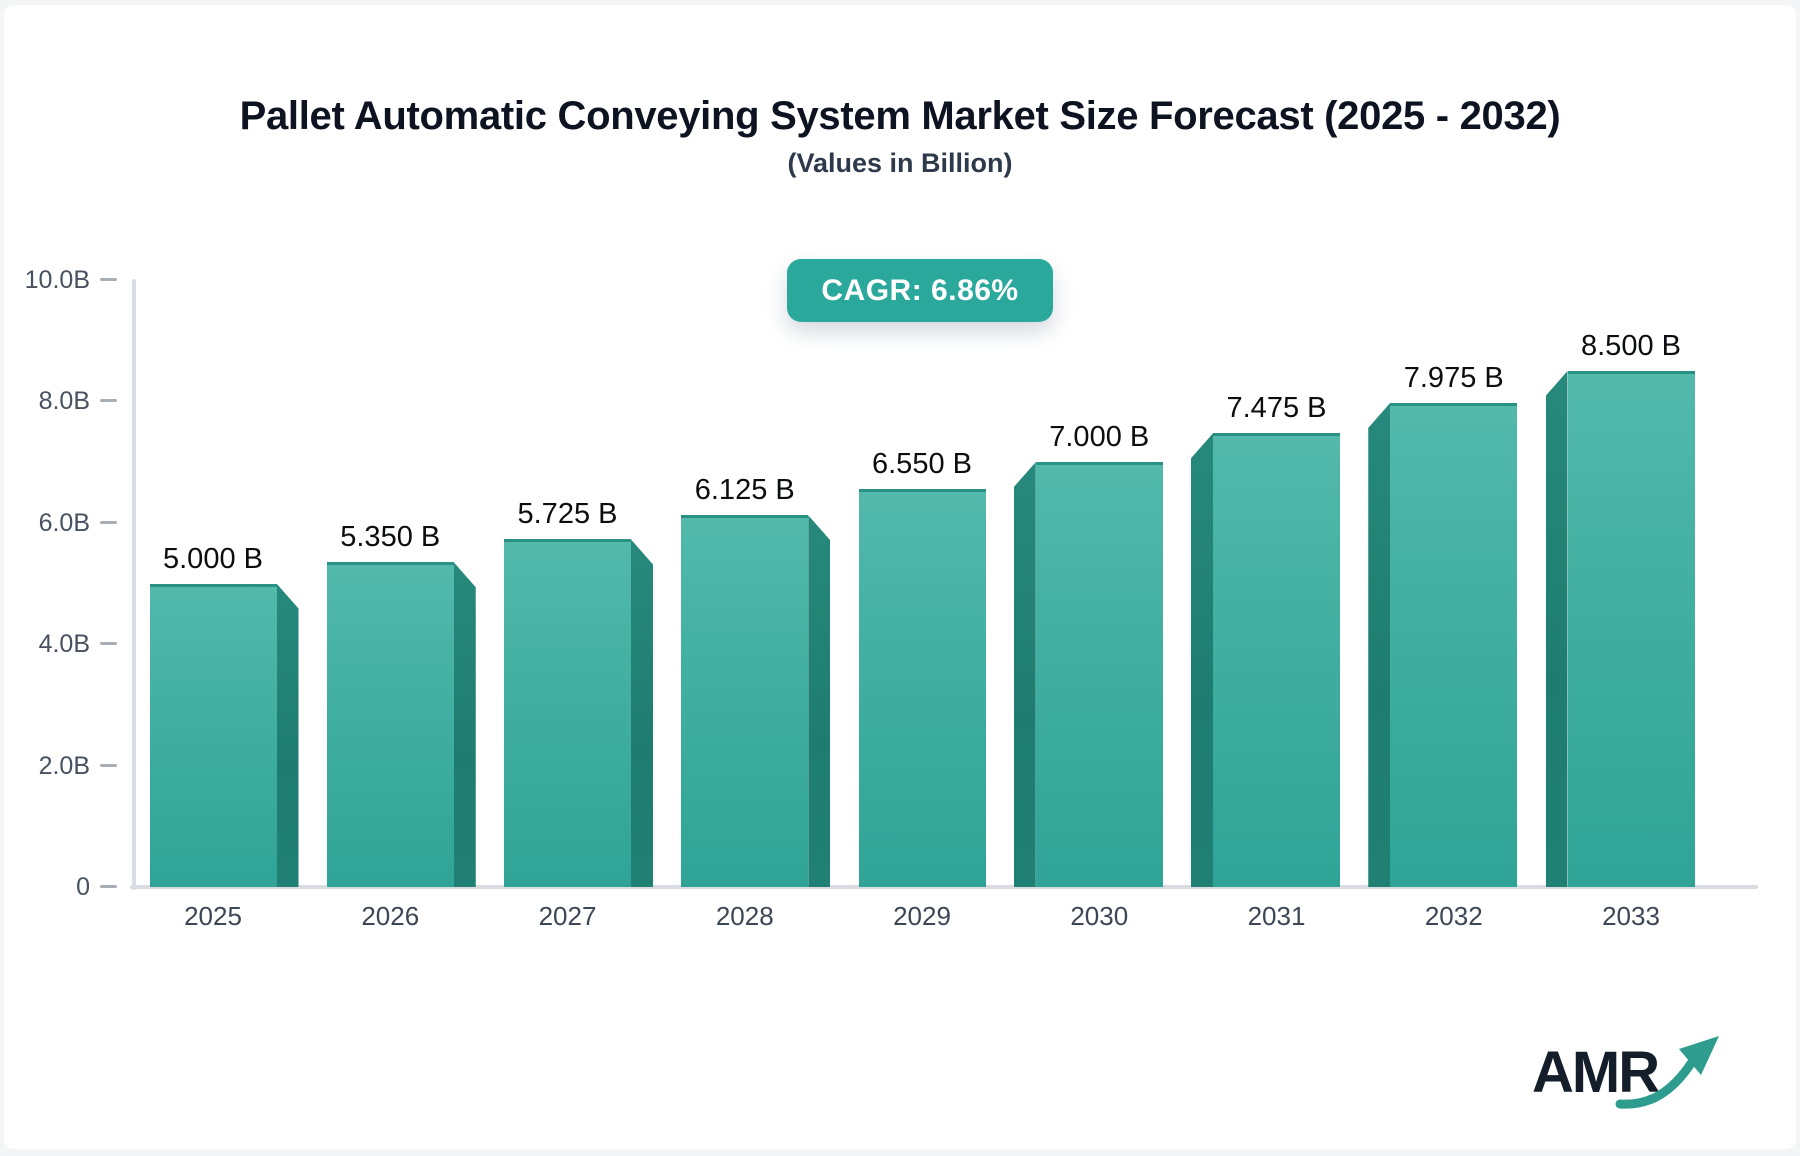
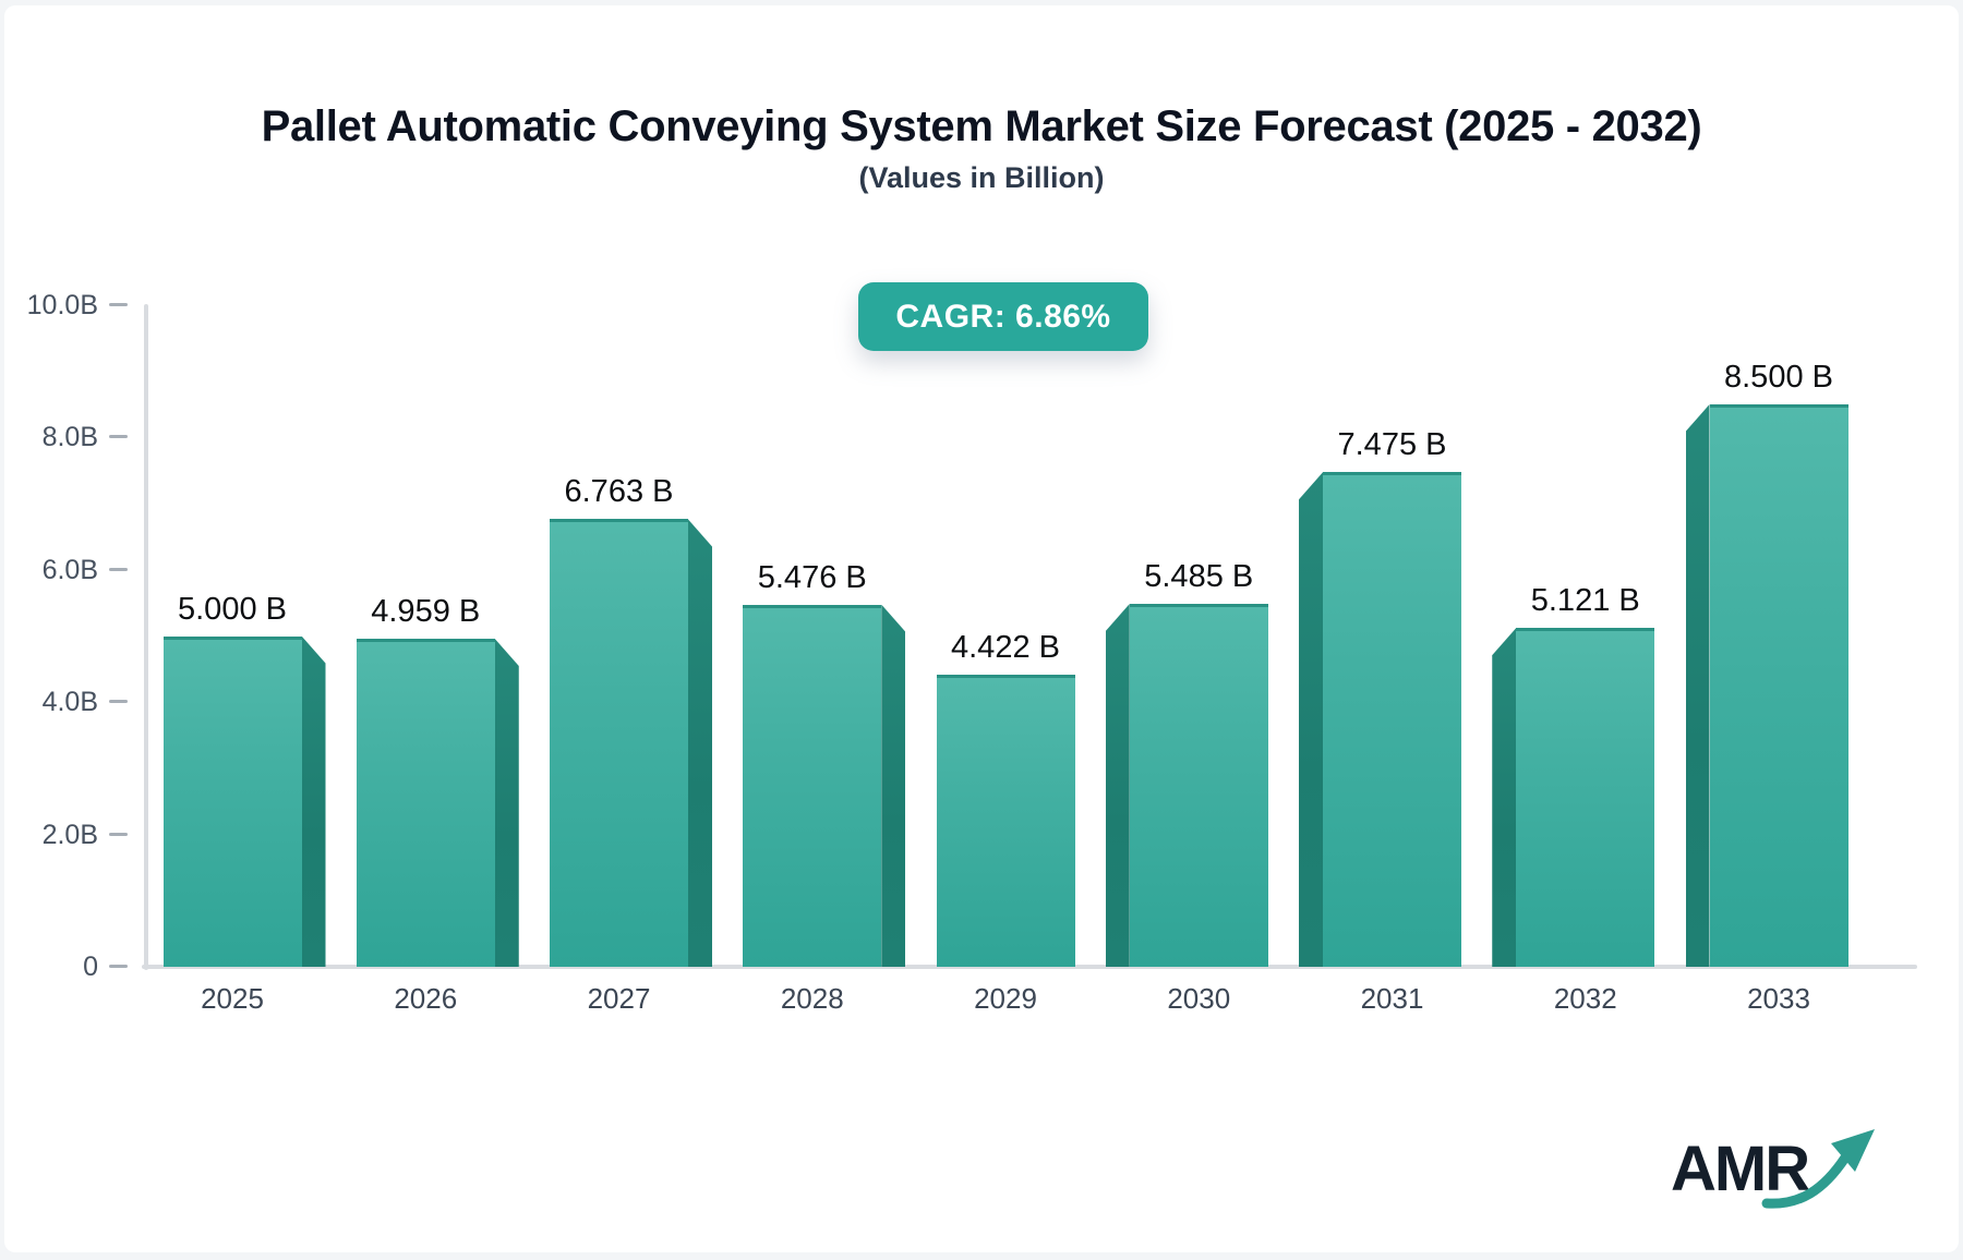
2026: 5.350 -> 4.959
2027: 5.725 -> 6.763
2028: 6.125 -> 5.476
2029: 6.550 -> 4.422
2030: 7.000 -> 5.485
2032: 7.975 -> 5.121
